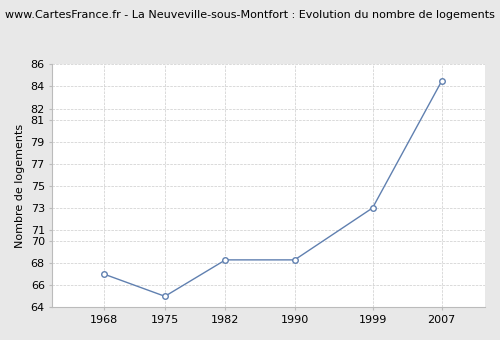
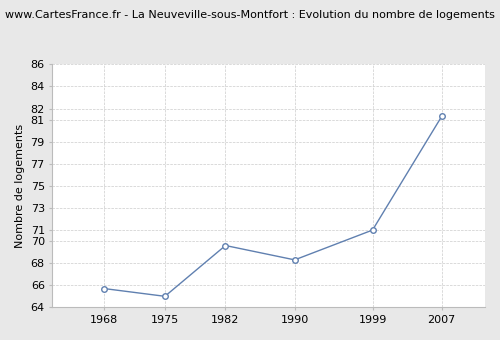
1968: 67.0 -> 65.7
1982: 68.3 -> 69.6
1999: 73.0 -> 71.0
2007: 84.5 -> 81.3
